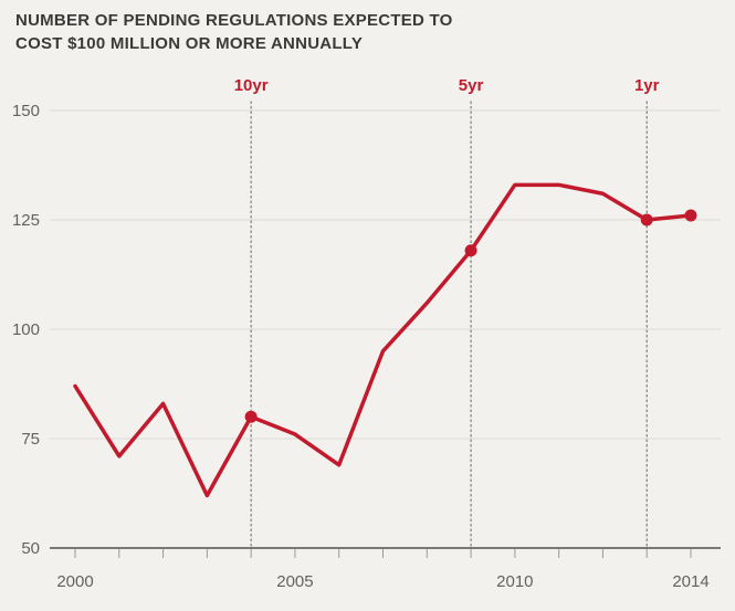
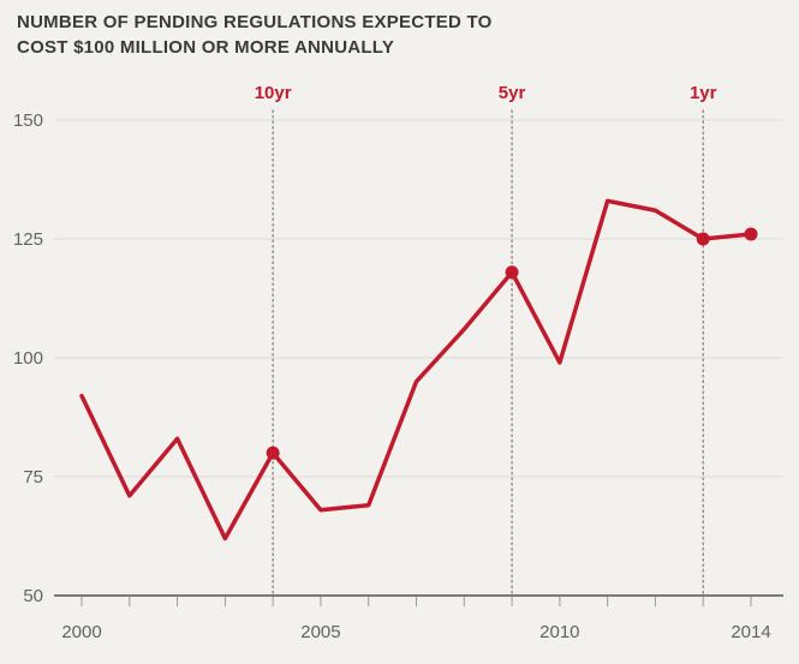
2000: 87 -> 92
2005: 76 -> 68
2010: 133 -> 99
